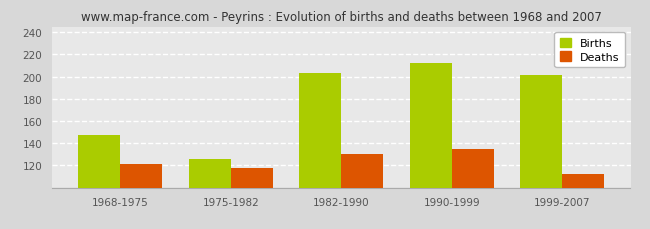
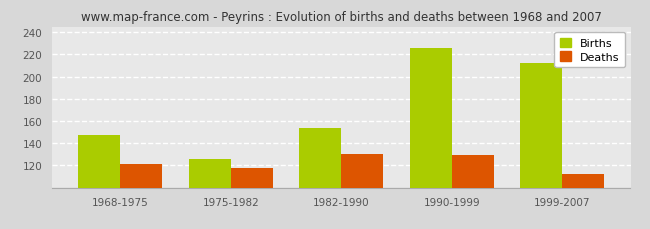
Births/1982-1990: 203 -> 154
Births/1990-1999: 212 -> 226
Deaths/1990-1999: 135 -> 129
Births/1999-2007: 201 -> 212
